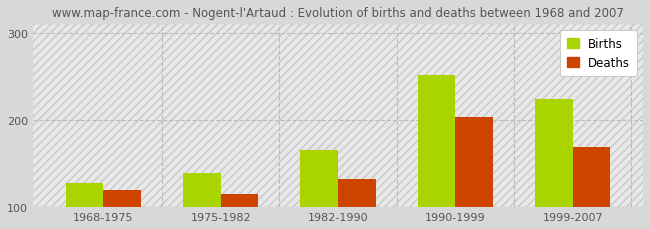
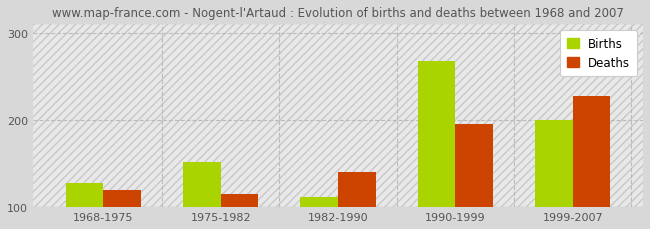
Births/1975-1982: 139 -> 152
Births/1982-1990: 166 -> 112
Deaths/1982-1990: 132 -> 140
Births/1990-1999: 252 -> 268
Deaths/1990-1999: 203 -> 196
Births/1999-2007: 224 -> 200
Deaths/1999-2007: 169 -> 228
